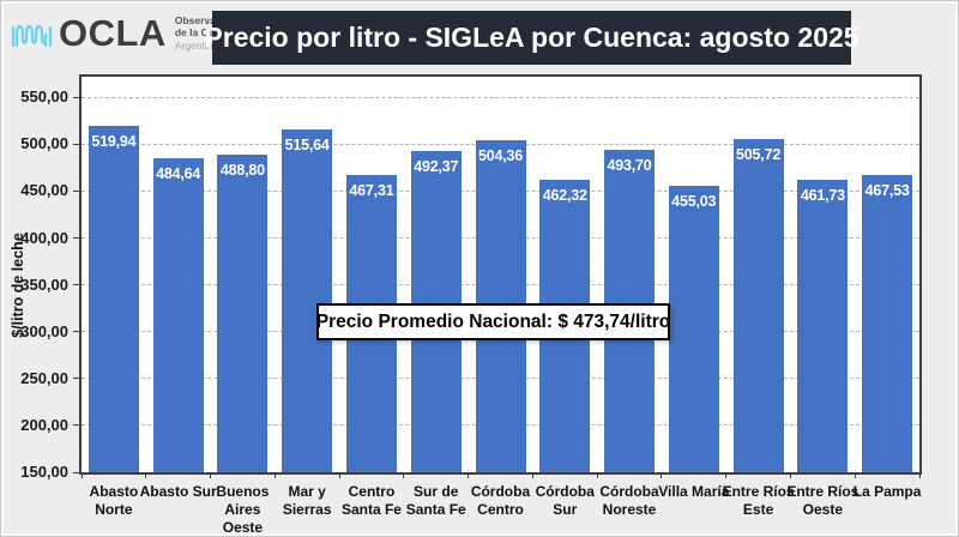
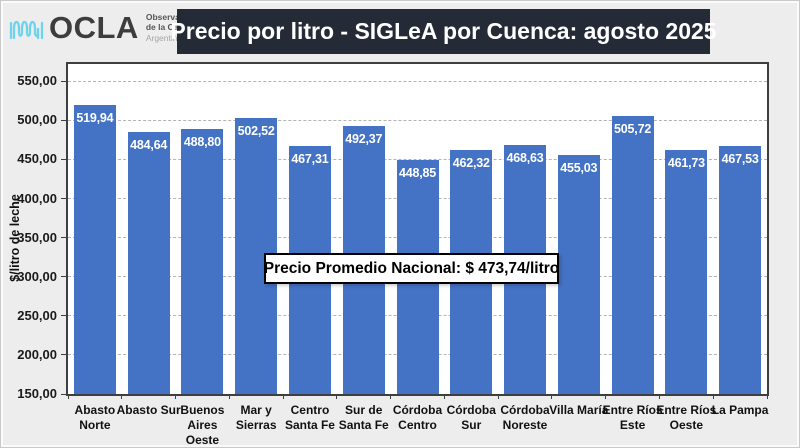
Mar y Sierras: 515,64 -> 502,52
Córdoba Centro: 504,36 -> 448,85
Córdoba Noreste: 493,70 -> 468,63
